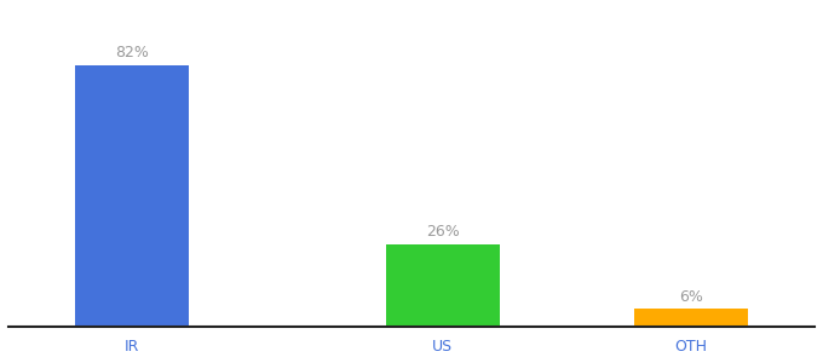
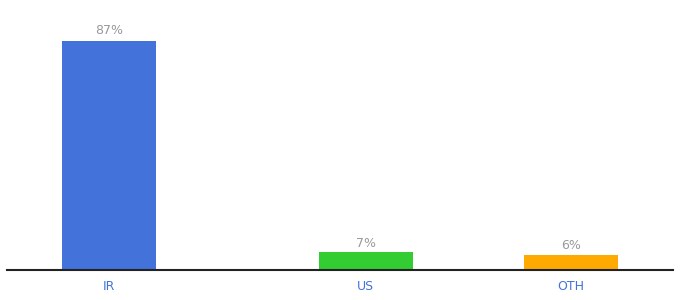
IR: 82% -> 87%
US: 26% -> 7%
